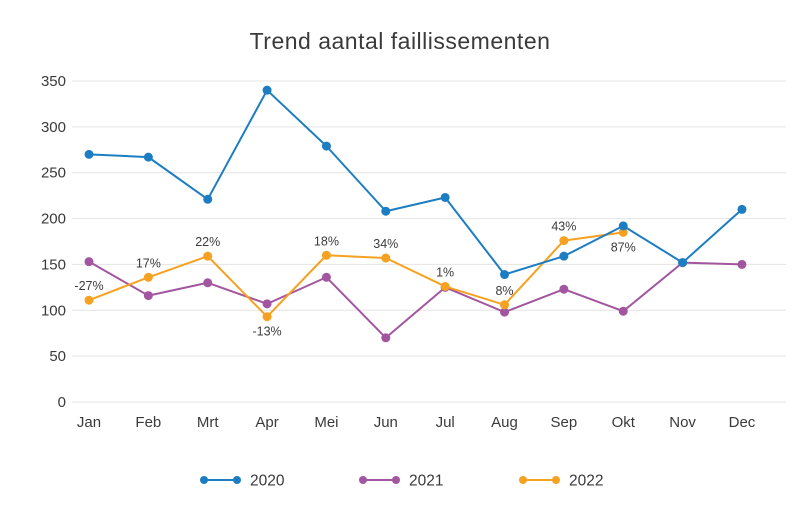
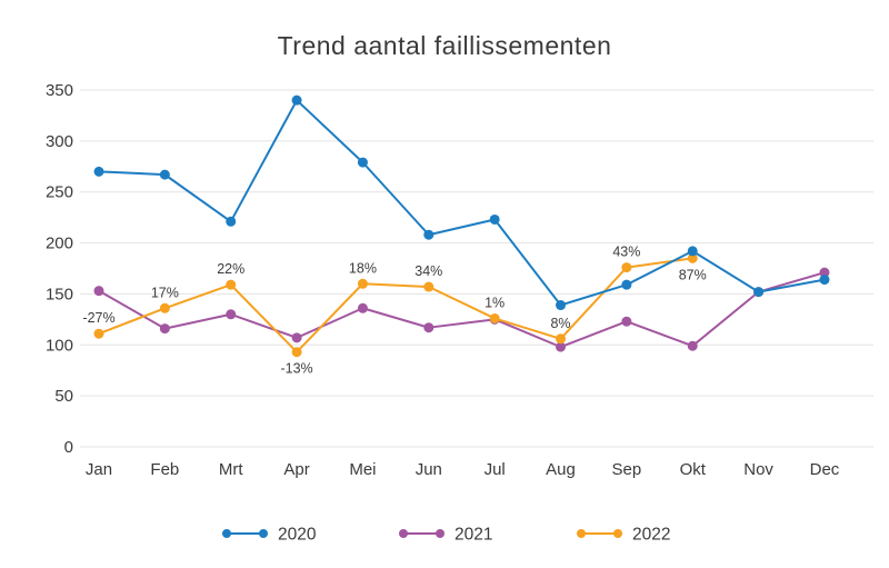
2021/Jun: 70 -> 120
2020/Dec: 210 -> 160
2021/Dec: 150 -> 170
